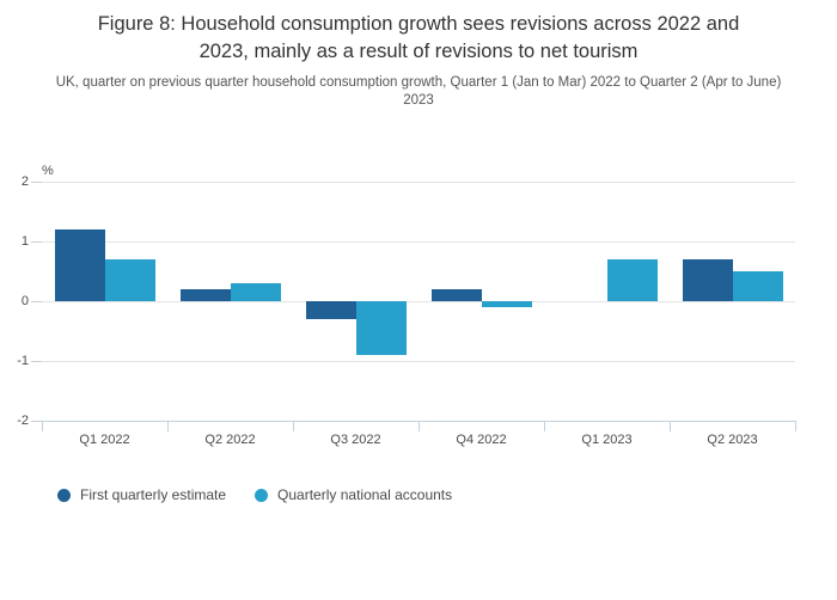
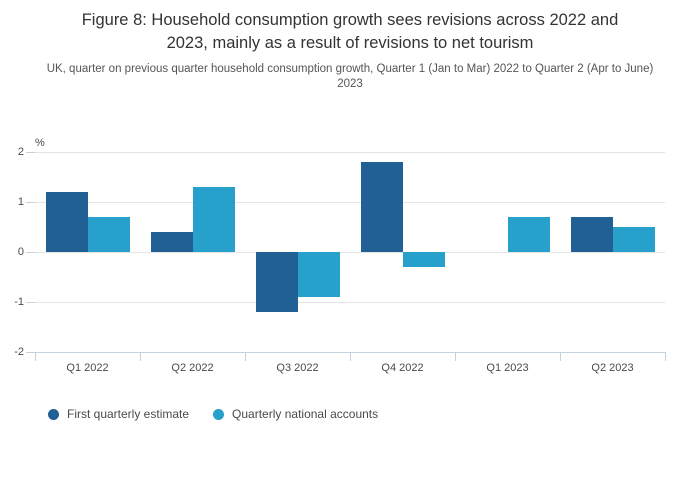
First quarterly estimate/Q2 2022: 0.2 -> 0.4
Quarterly national accounts/Q2 2022: 0.3 -> 1.3
First quarterly estimate/Q3 2022: -0.3 -> -1.2
First quarterly estimate/Q4 2022: 0.2 -> 1.8
Quarterly national accounts/Q4 2022: -0.1 -> -0.3
